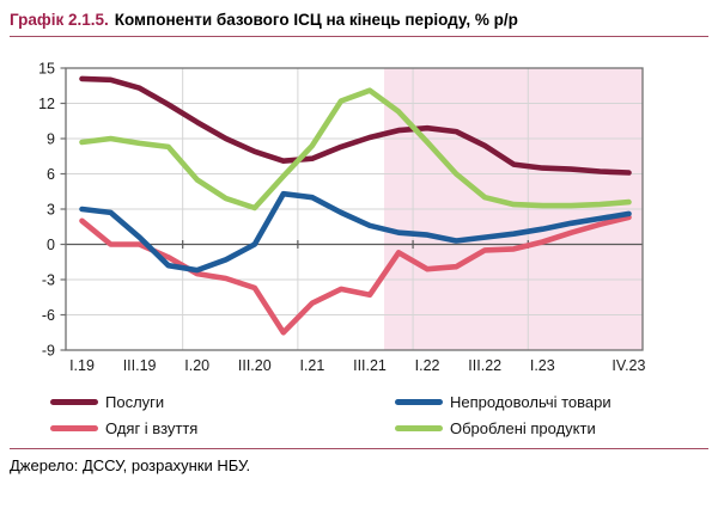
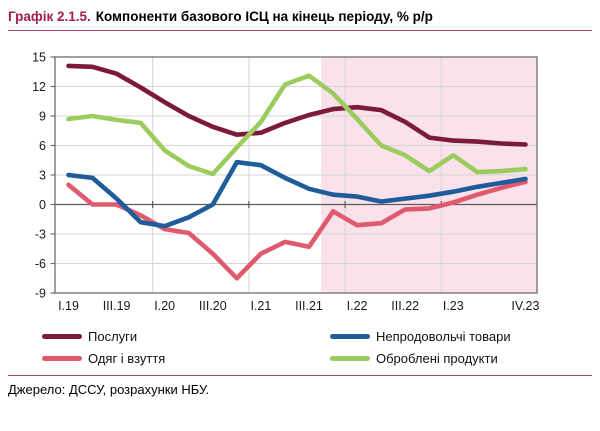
Одяг і взуття/III.20: -4 -> -5
Оброблені продукти/III.22: 4 -> 5
Оброблені продукти/I.23: 3 -> 5
